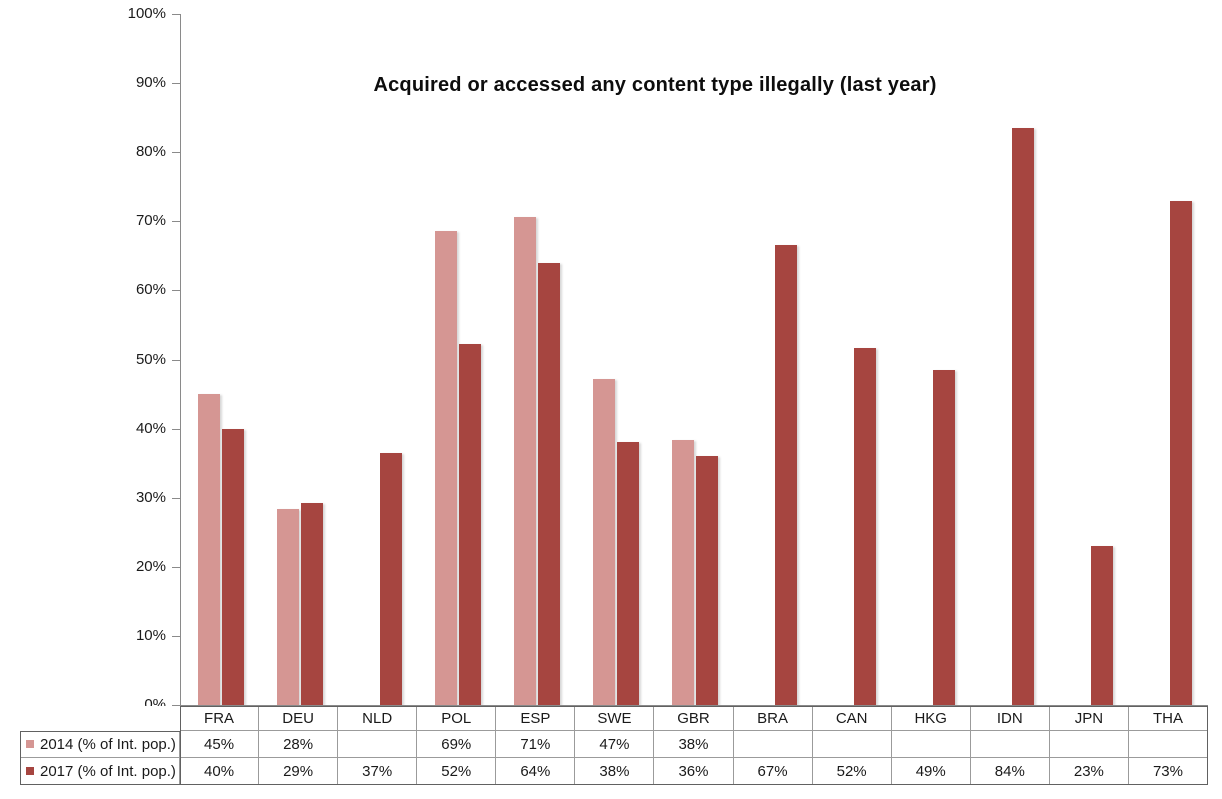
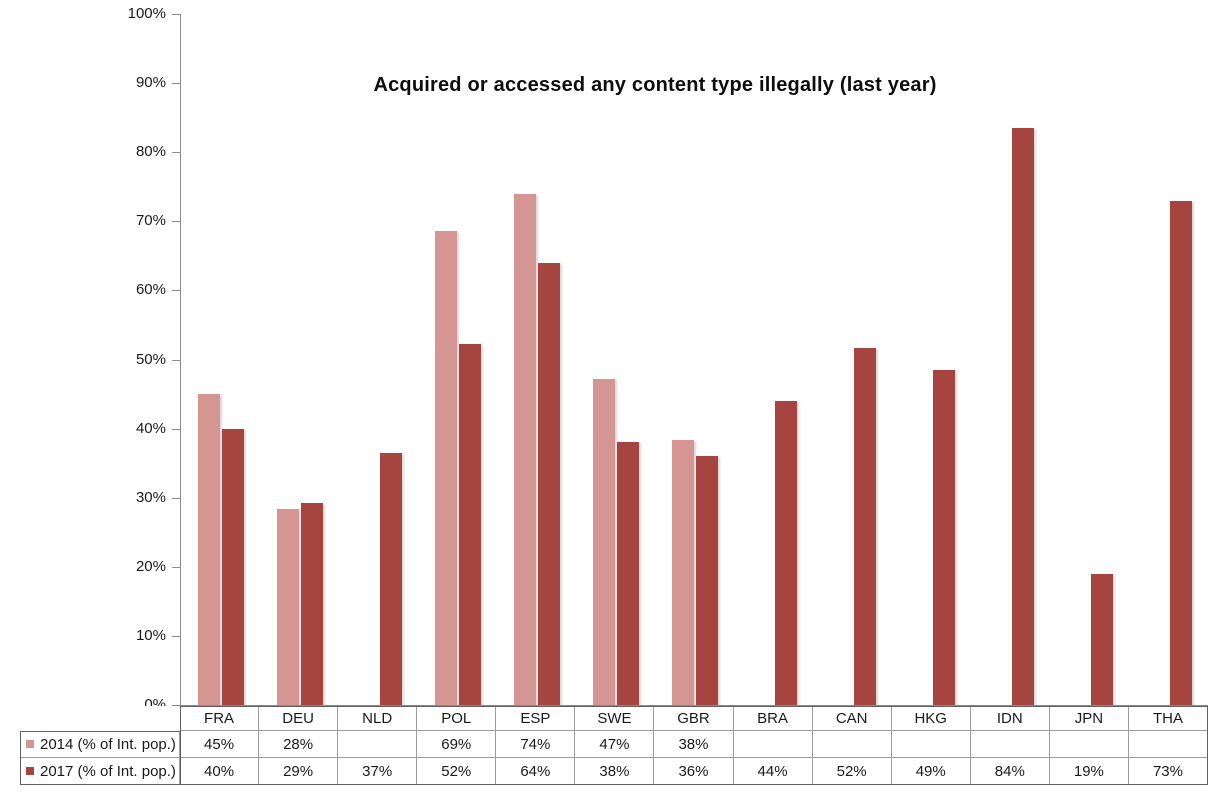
2014 (% of Int. pop.)/ESP: 71% -> 74%
2017 (% of Int. pop.)/BRA: 67% -> 44%
2017 (% of Int. pop.)/JPN: 23% -> 19%
